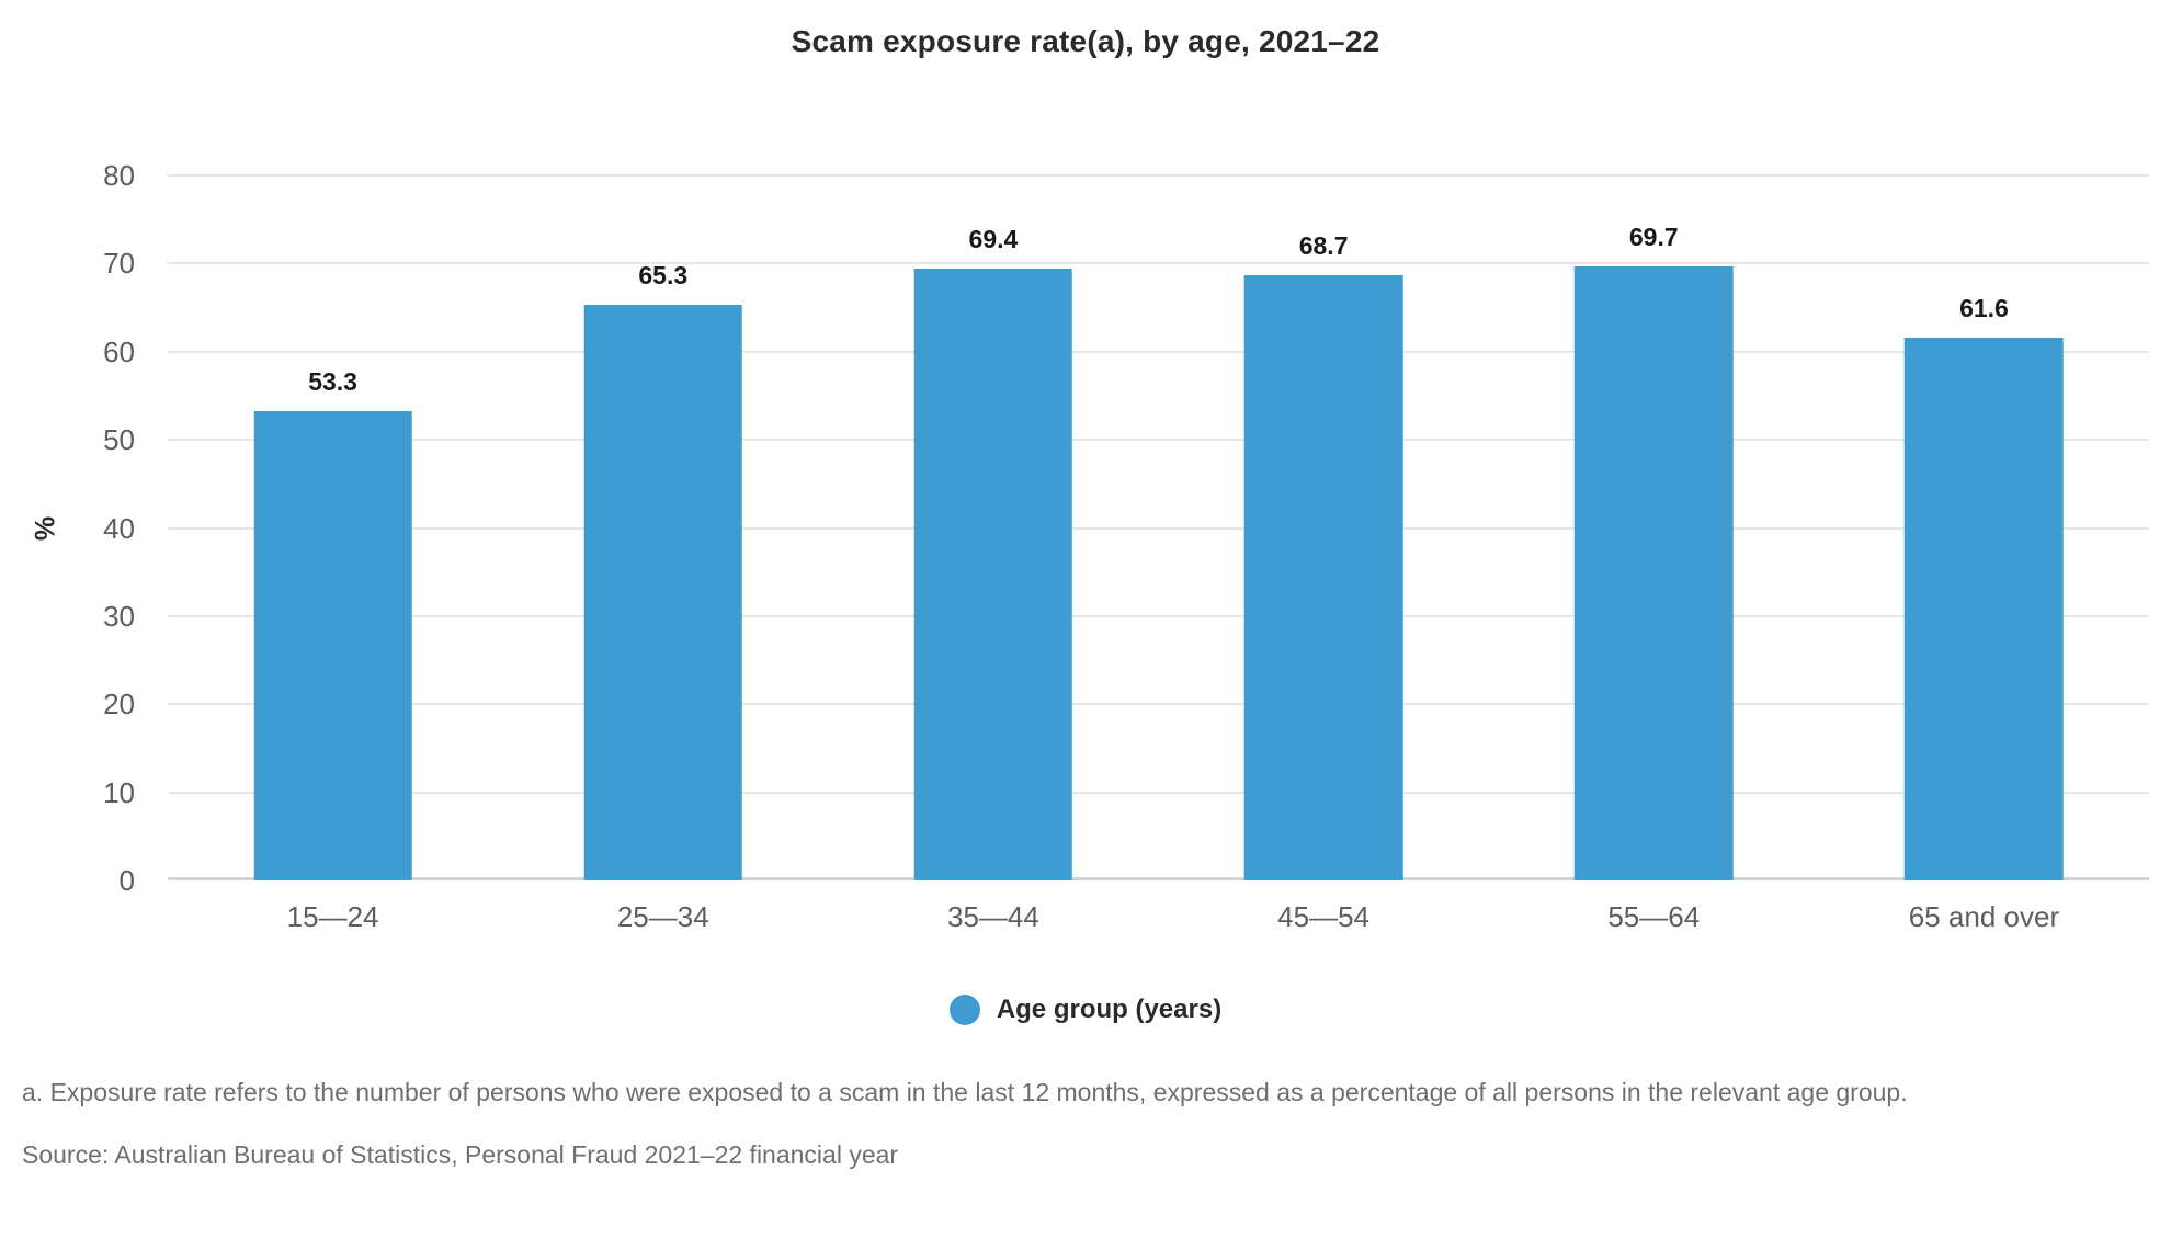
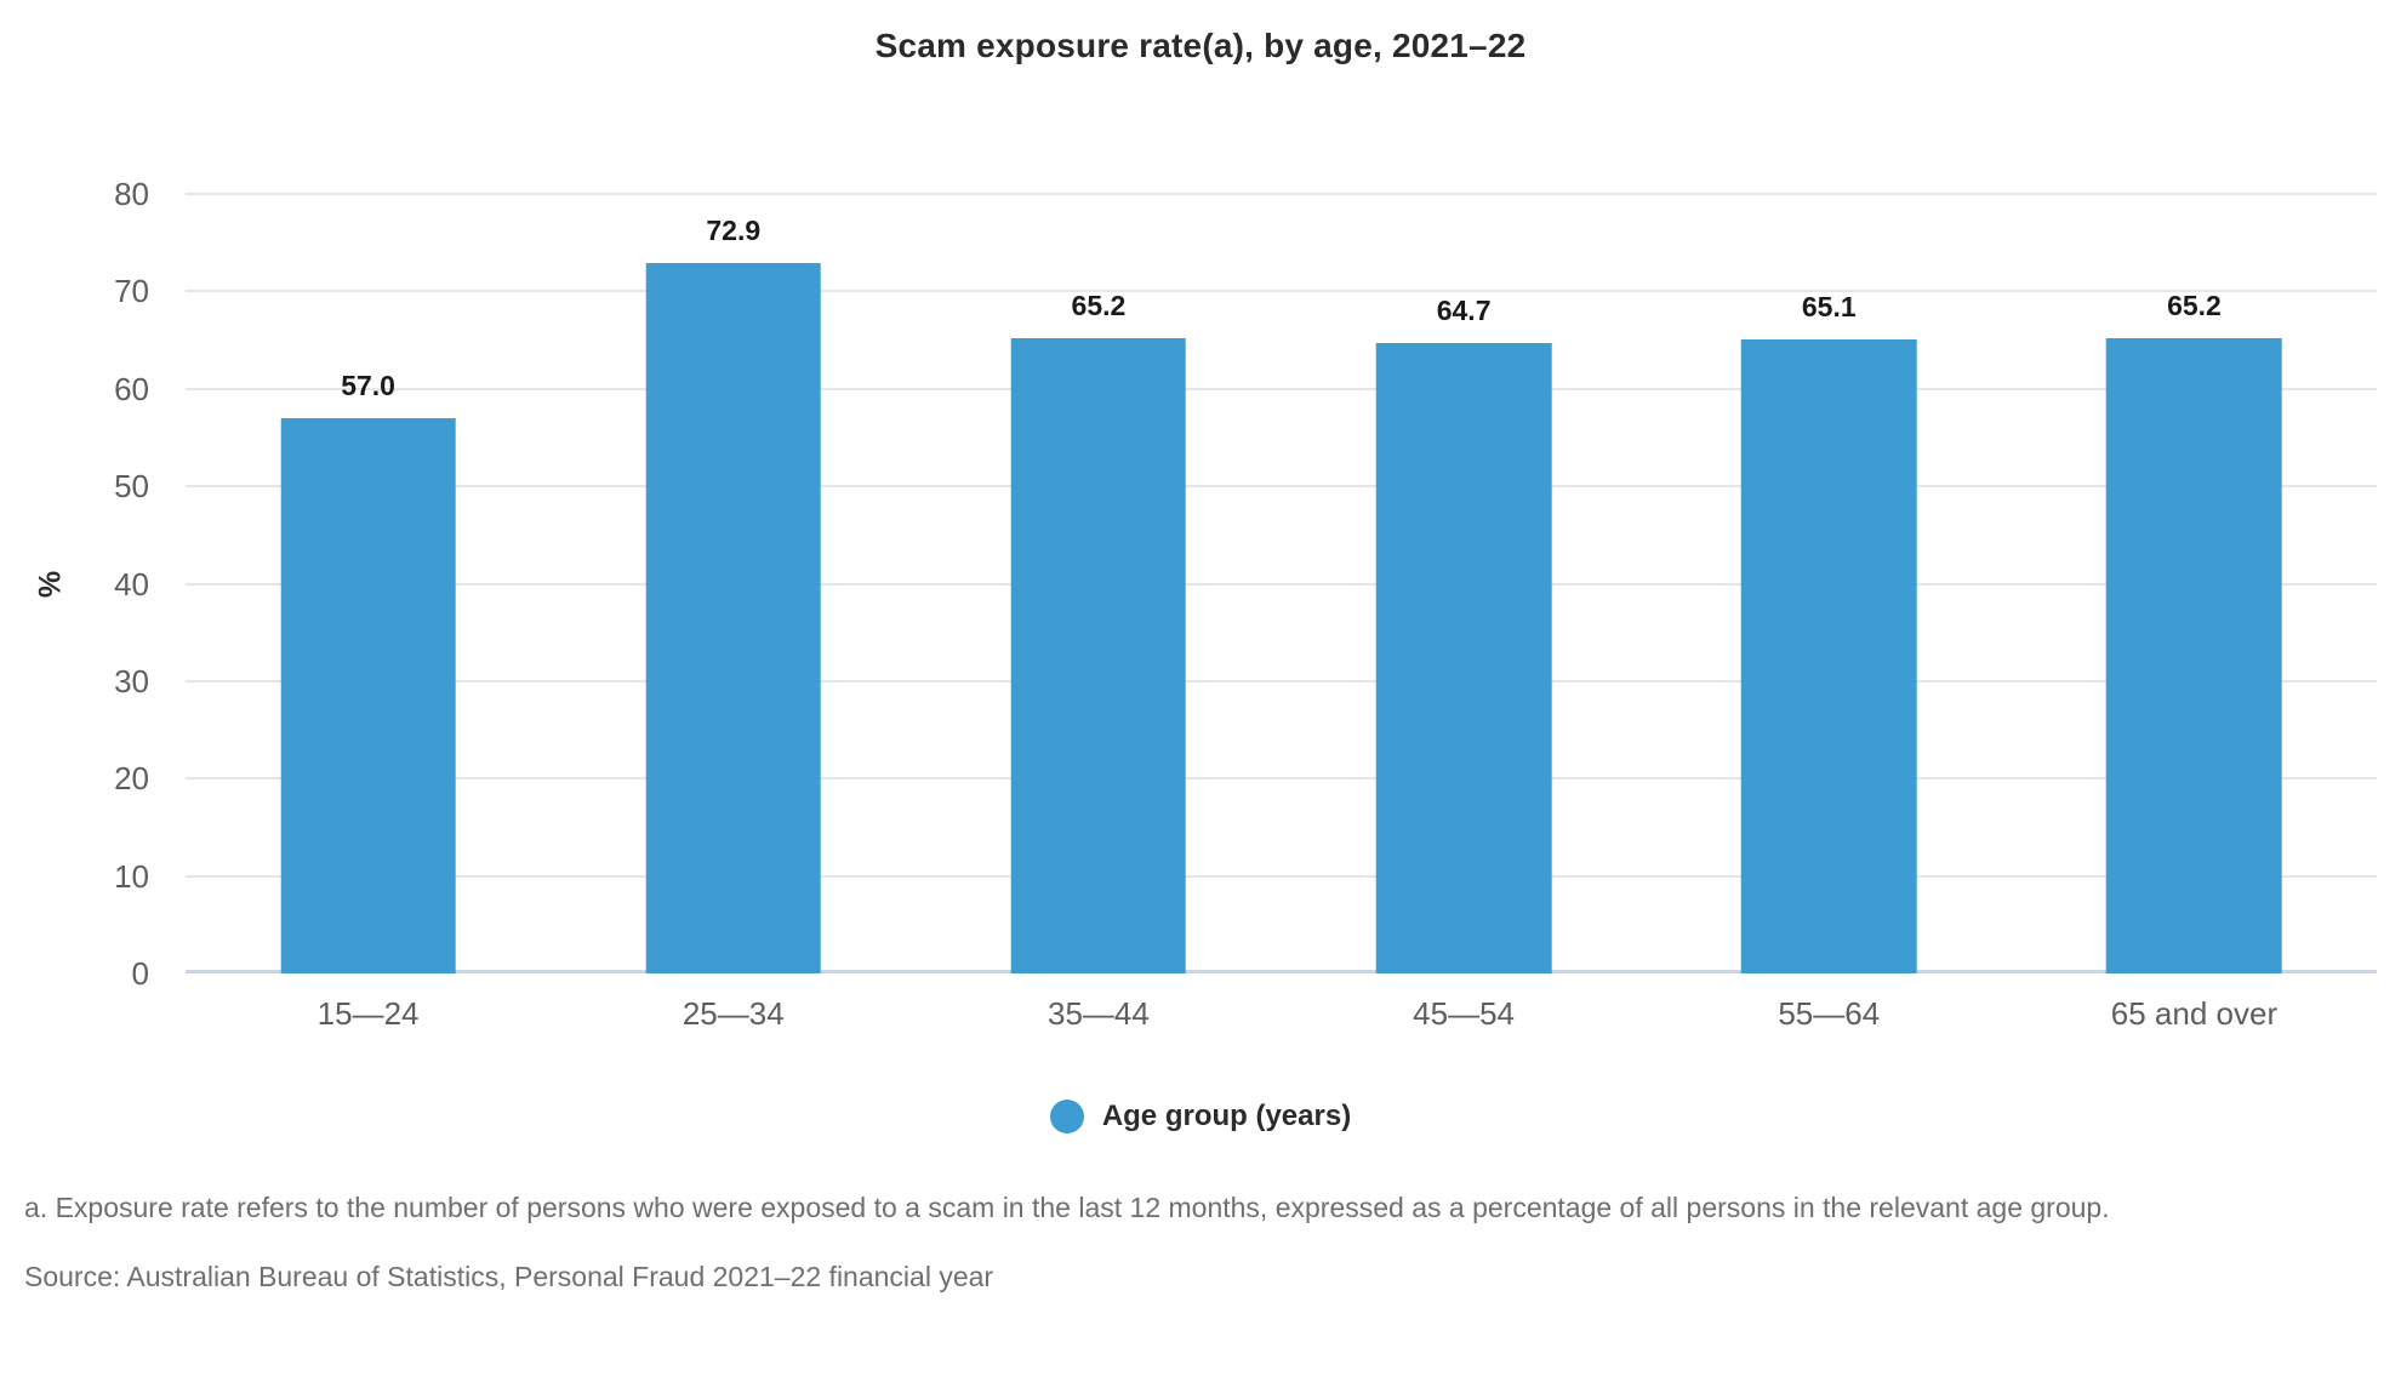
15—24: 53.3 -> 57.0
25—34: 65.3 -> 72.9
35—44: 69.4 -> 65.2
45—54: 68.7 -> 64.7
55—64: 69.7 -> 65.1
65 and over: 61.6 -> 65.2
